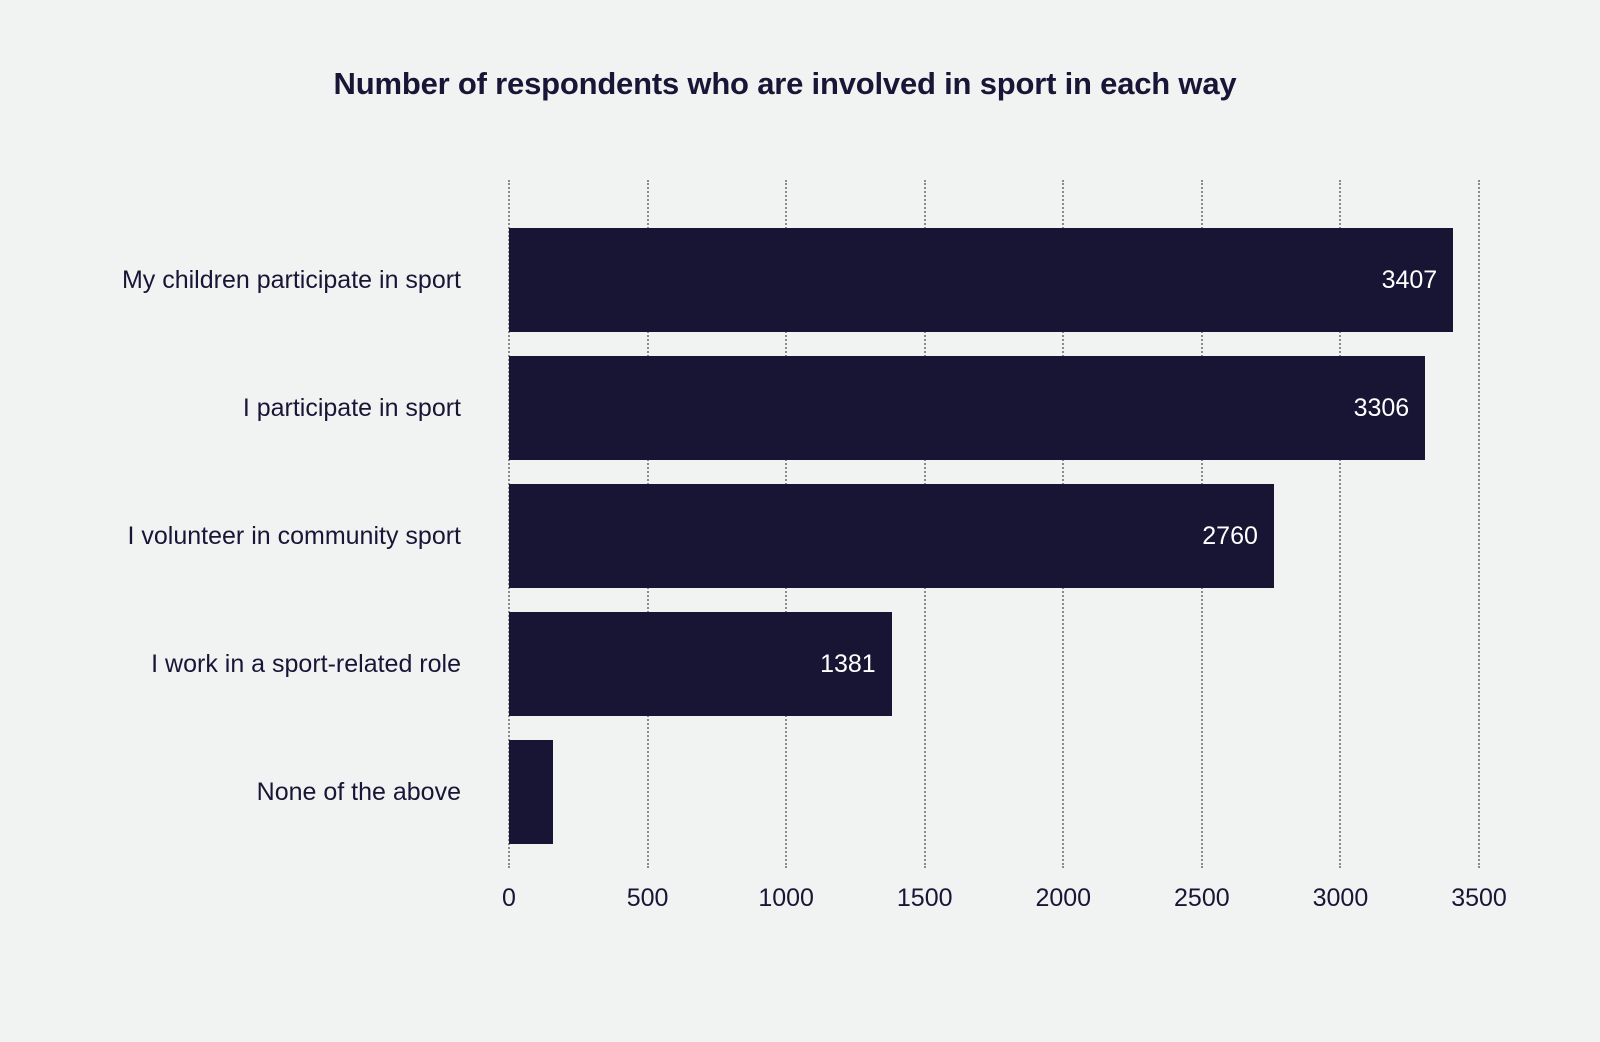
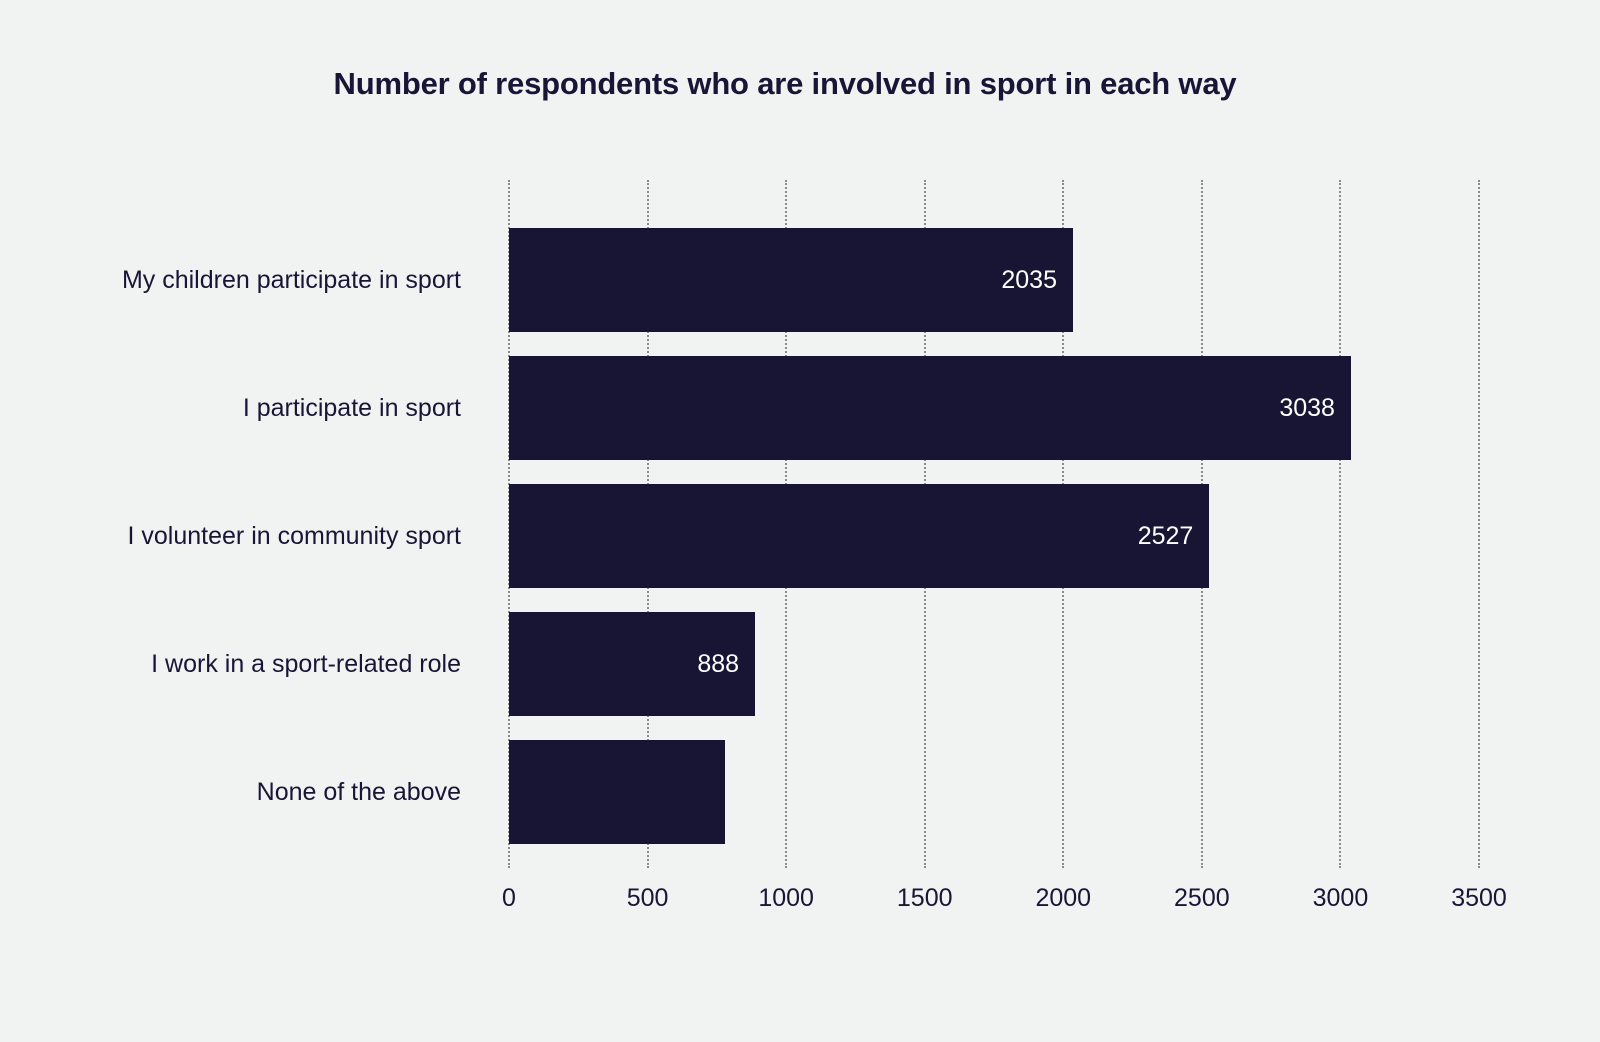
My children participate in sport: 3407 -> 2035
I participate in sport: 3306 -> 3038
I volunteer in community sport: 2760 -> 2527
I work in a sport-related role: 1381 -> 888
None of the above: 160 -> 780
